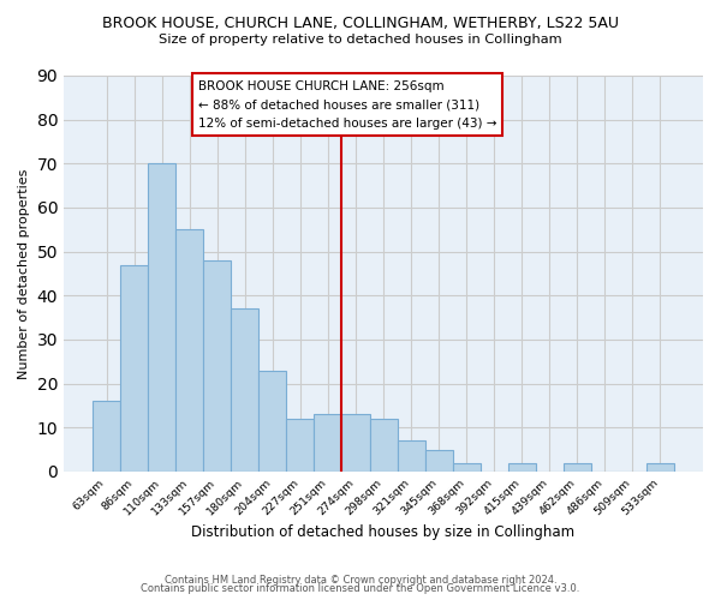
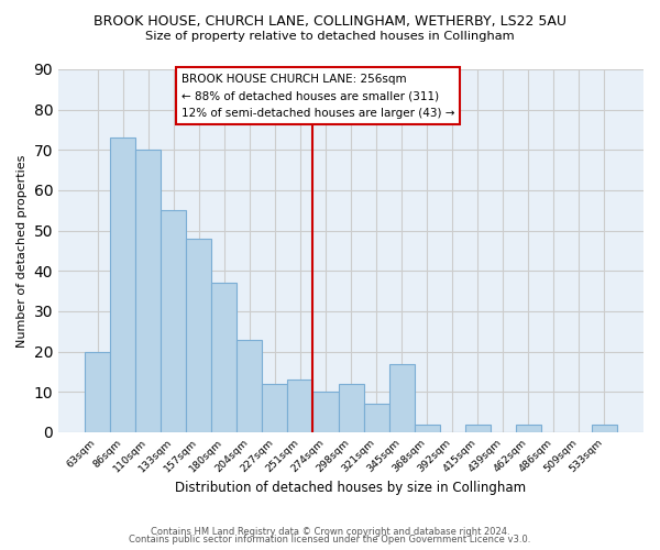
63sqm: 16 -> 20
86sqm: 47 -> 73
274sqm: 13 -> 10
345sqm: 5 -> 17
